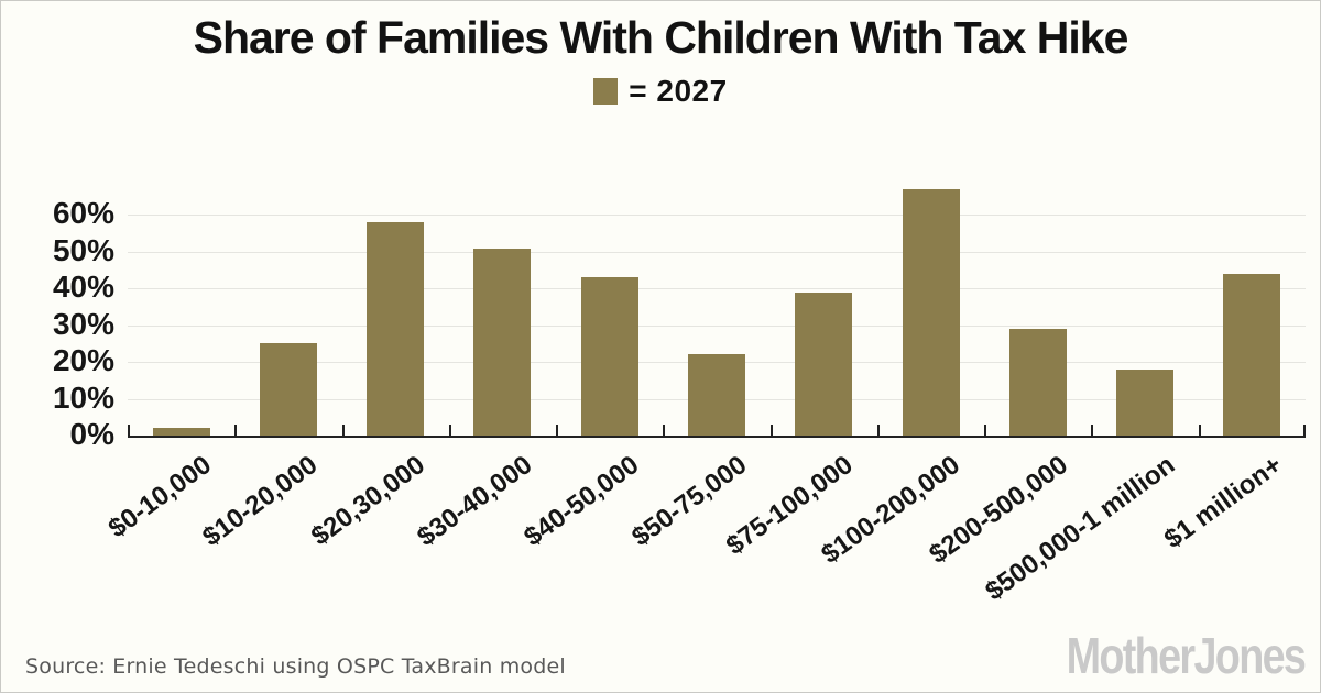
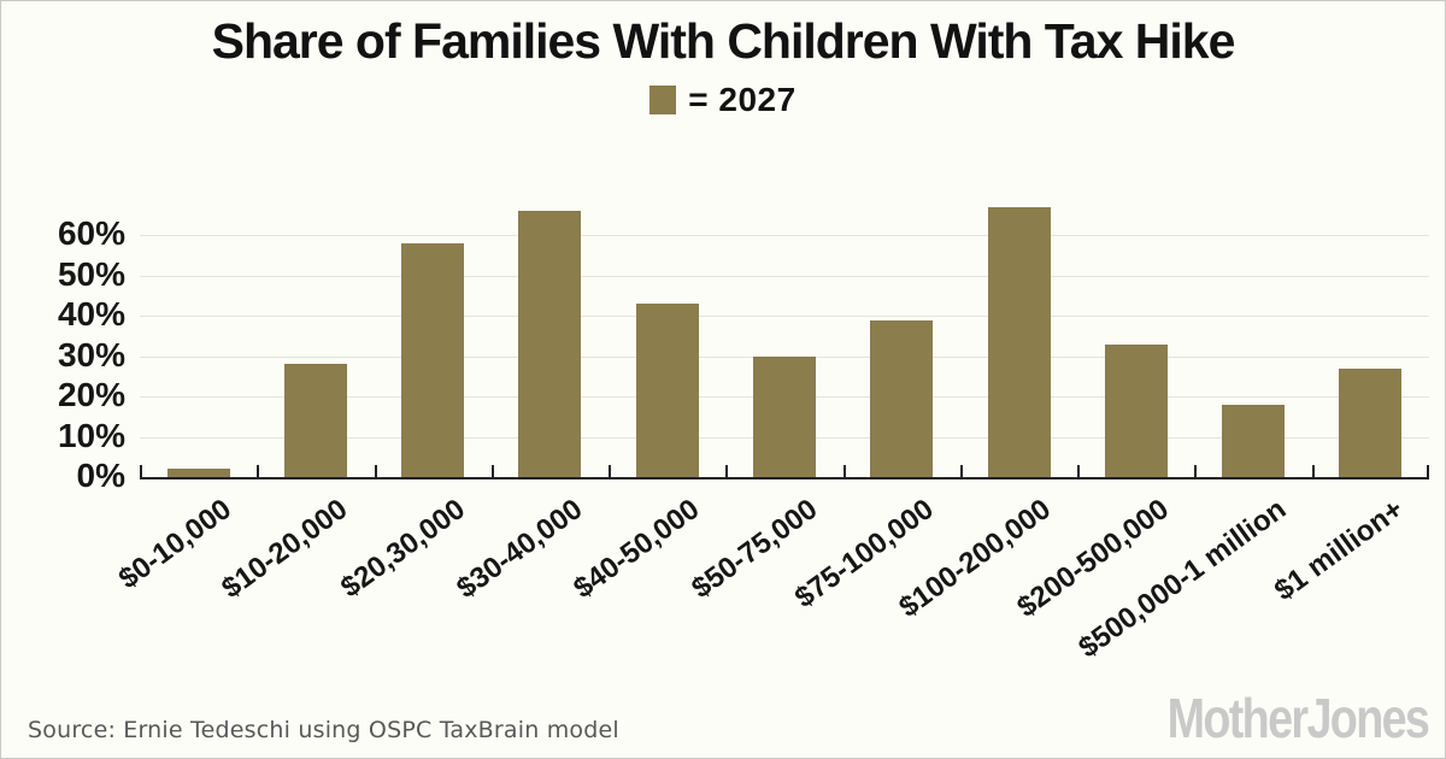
$10-20,000: 25% -> 28%
$30-40,000: 51% -> 66%
$50-75,000: 22% -> 30%
$200-500,000: 29% -> 33%
$1 million+: 44% -> 27%
